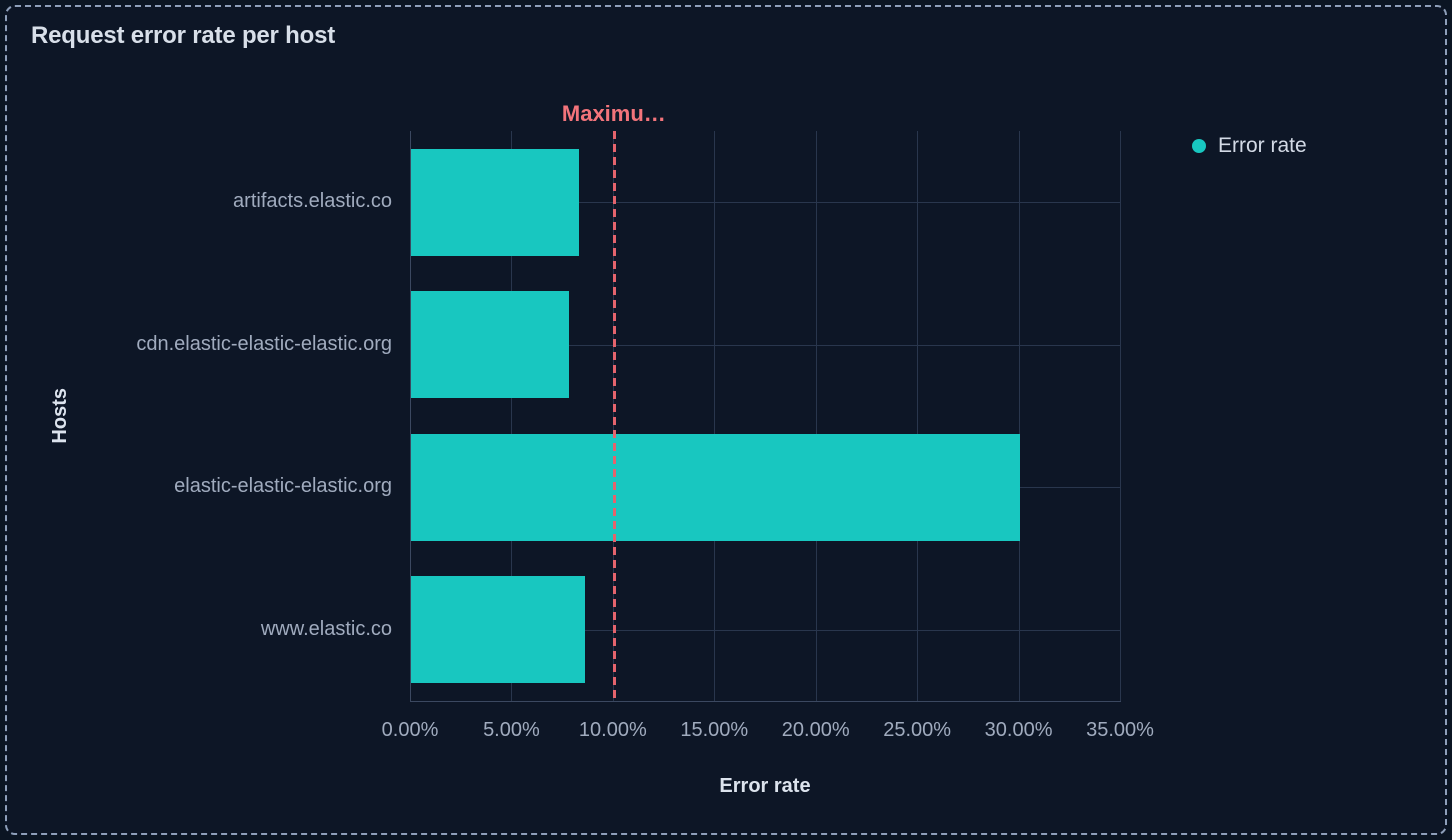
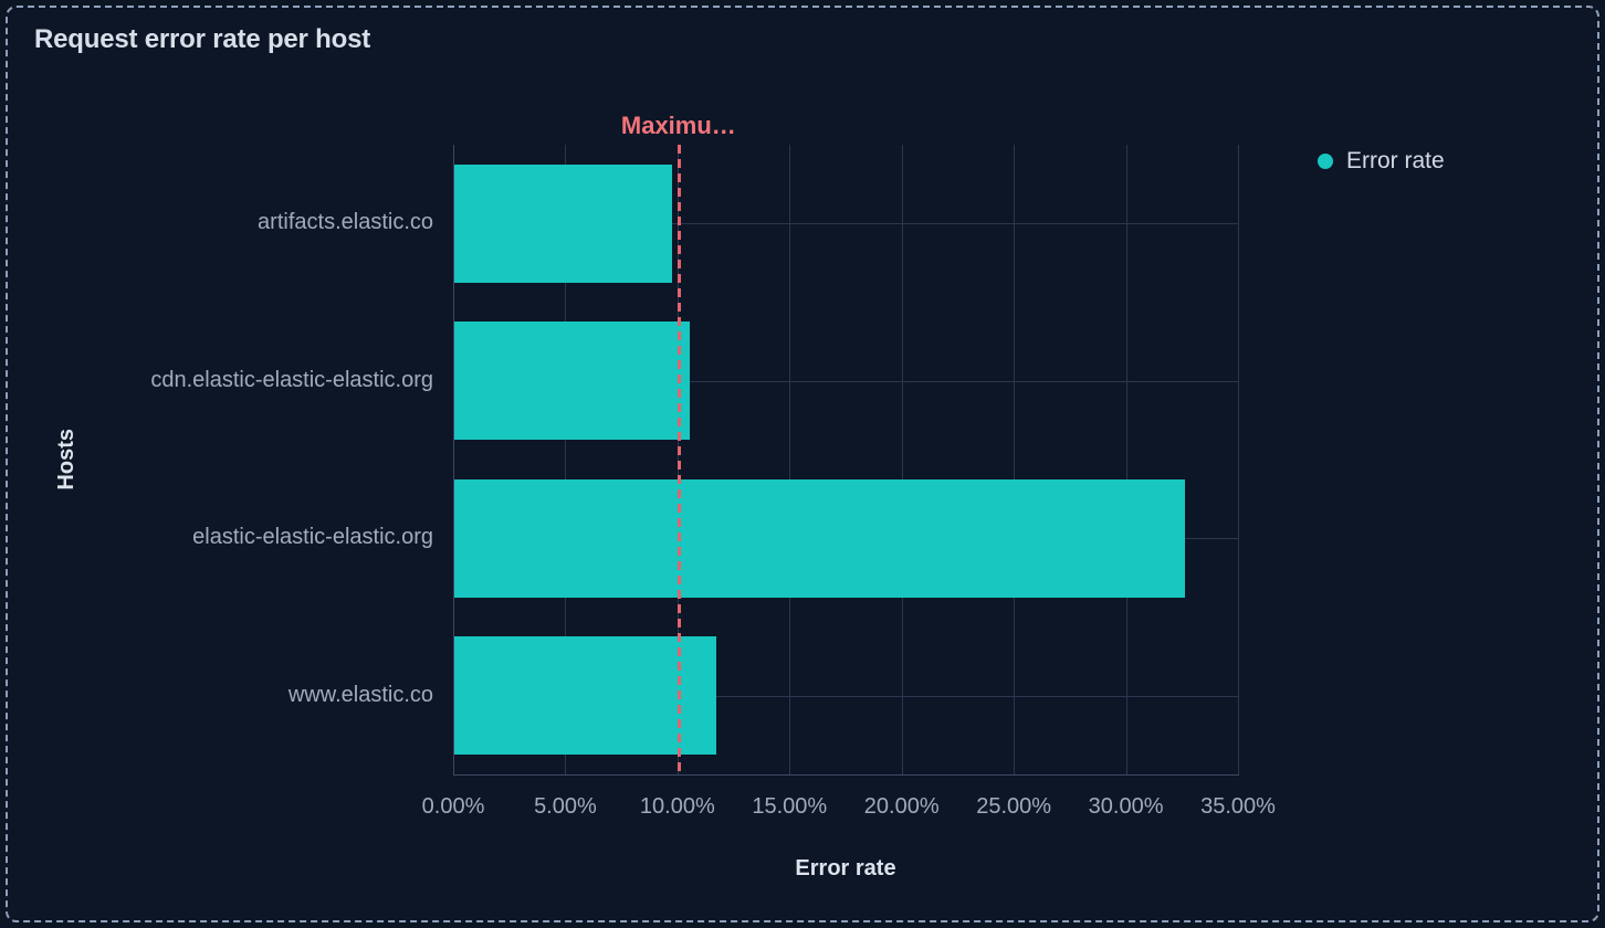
artifacts.elastic.co: 8.3% -> 9.7%
cdn.elastic-elastic-elastic.org: 7.8% -> 10.5%
elastic-elastic-elastic.org: 30.0% -> 32.6%
www.elastic.co: 8.6% -> 11.7%
